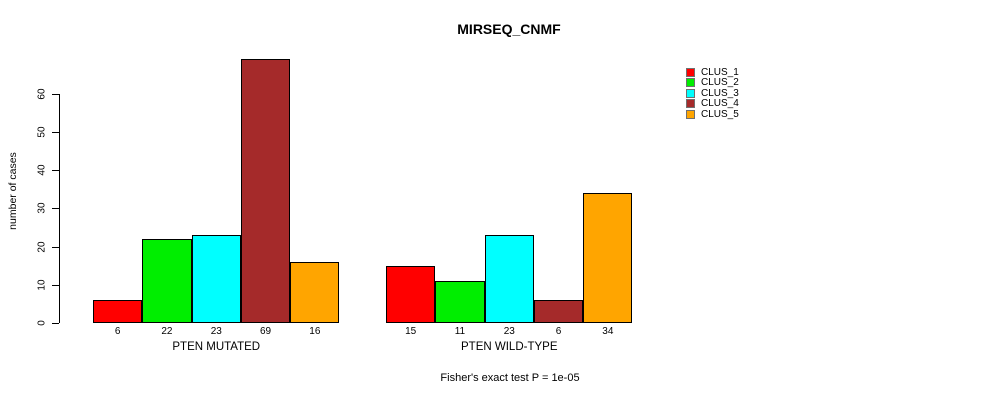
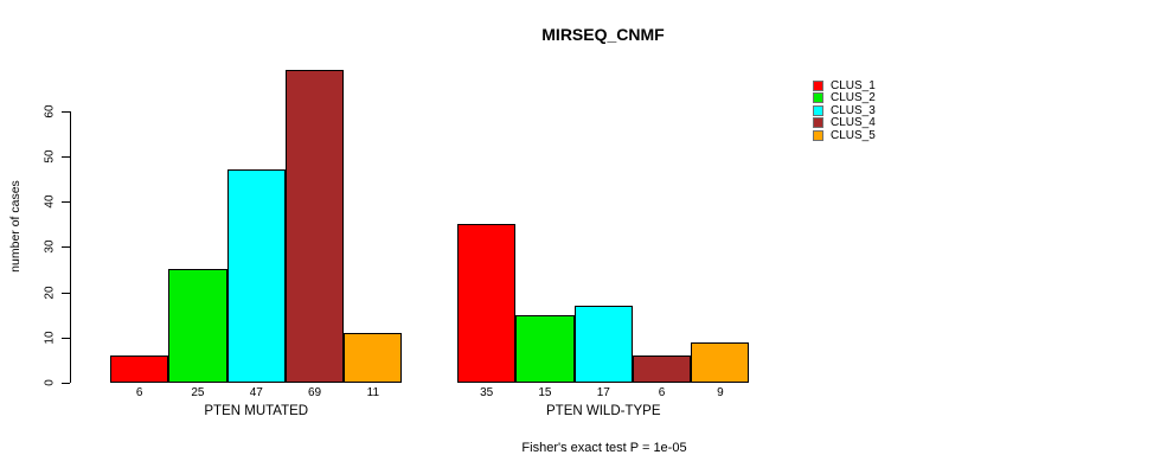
CLUS_2/PTEN MUTATED: 22 -> 25
CLUS_3/PTEN MUTATED: 23 -> 47
CLUS_5/PTEN MUTATED: 16 -> 11
CLUS_1/PTEN WILD-TYPE: 15 -> 35
CLUS_2/PTEN WILD-TYPE: 11 -> 15
CLUS_3/PTEN WILD-TYPE: 23 -> 17
CLUS_5/PTEN WILD-TYPE: 34 -> 9
